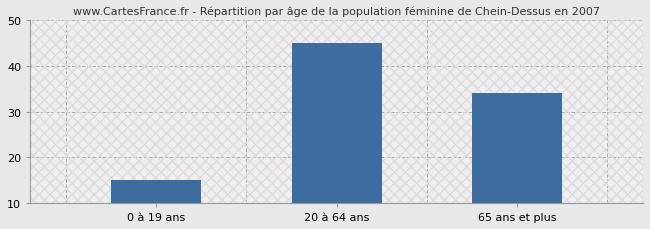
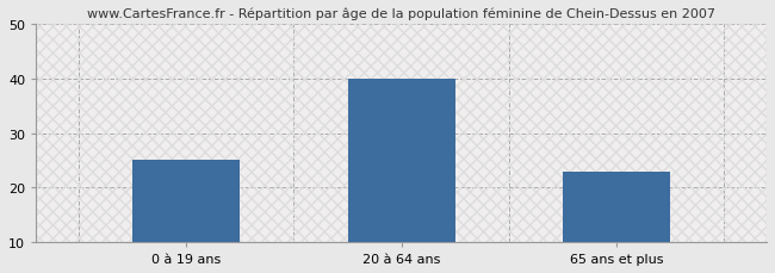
0 à 19 ans: 15 -> 25
20 à 64 ans: 45 -> 40
65 ans et plus: 34 -> 23
